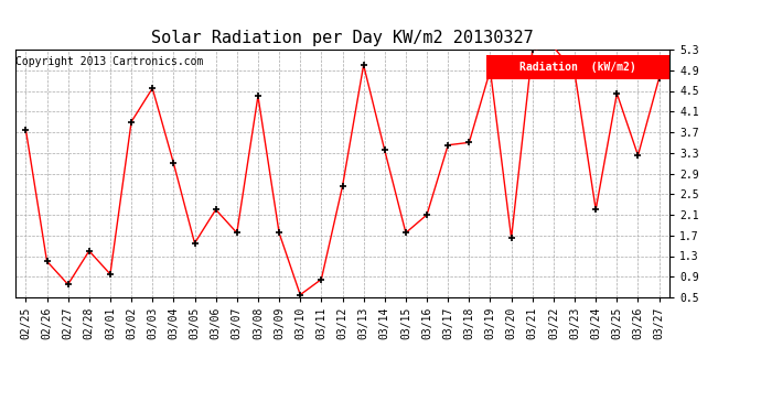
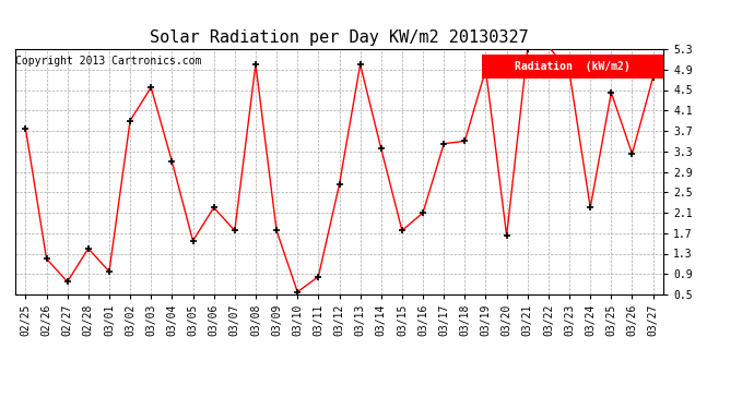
03/08: 4.40 -> 5.00
